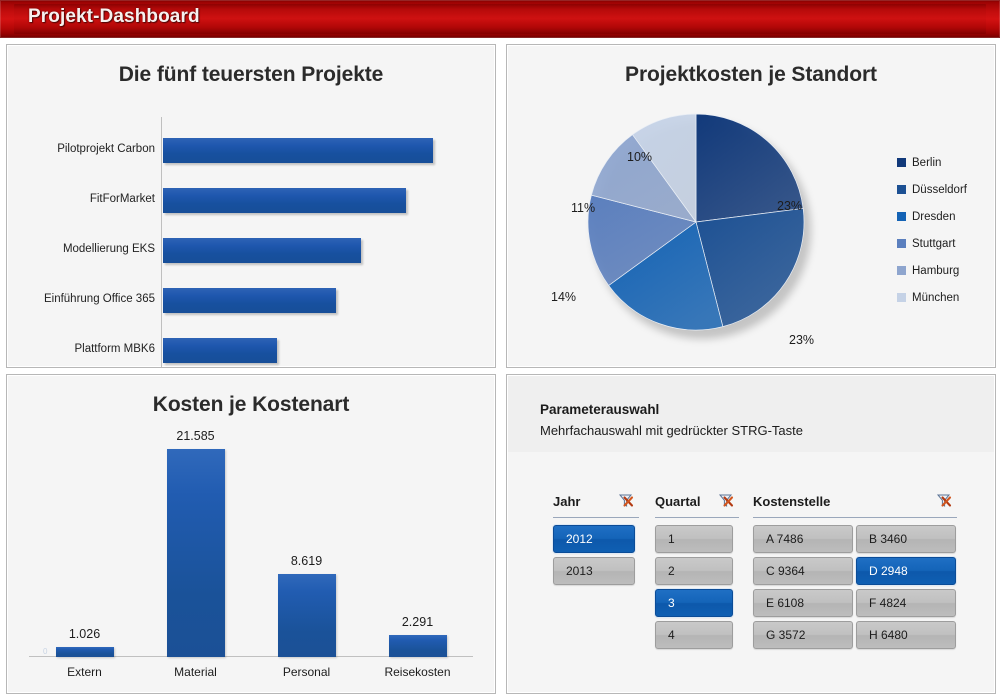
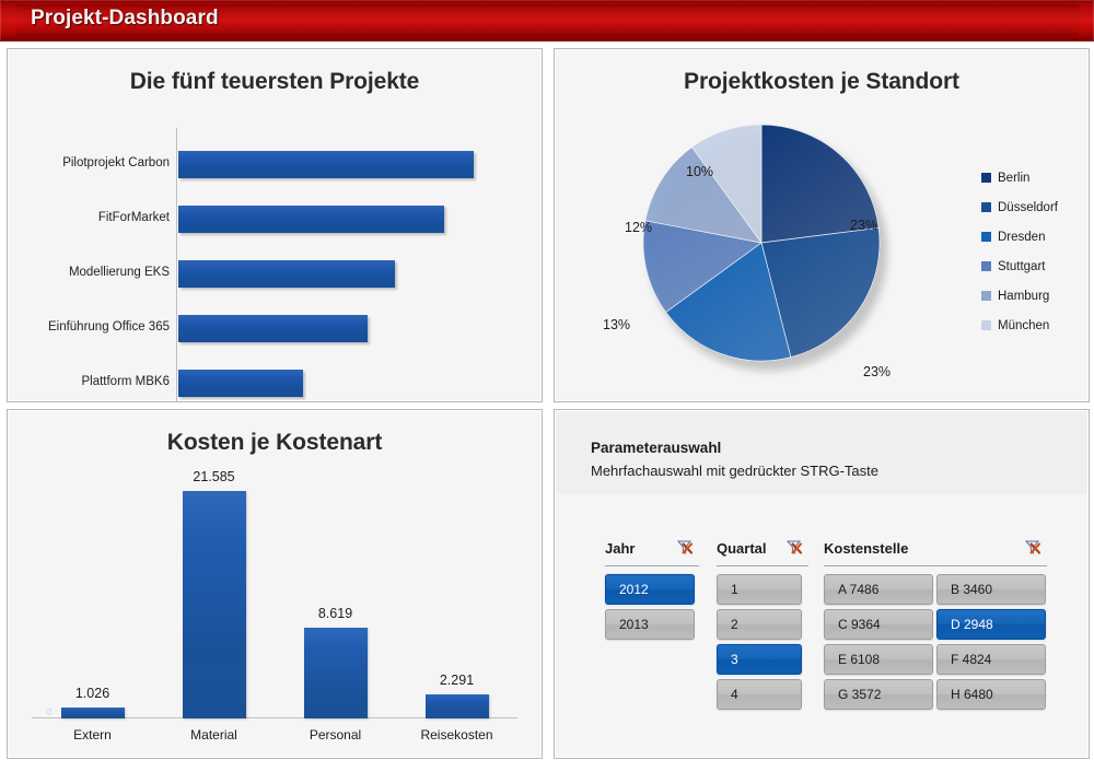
Projektkosten je Standort/Stuttgart: 14% -> 13%
Projektkosten je Standort/Hamburg: 11% -> 12%
